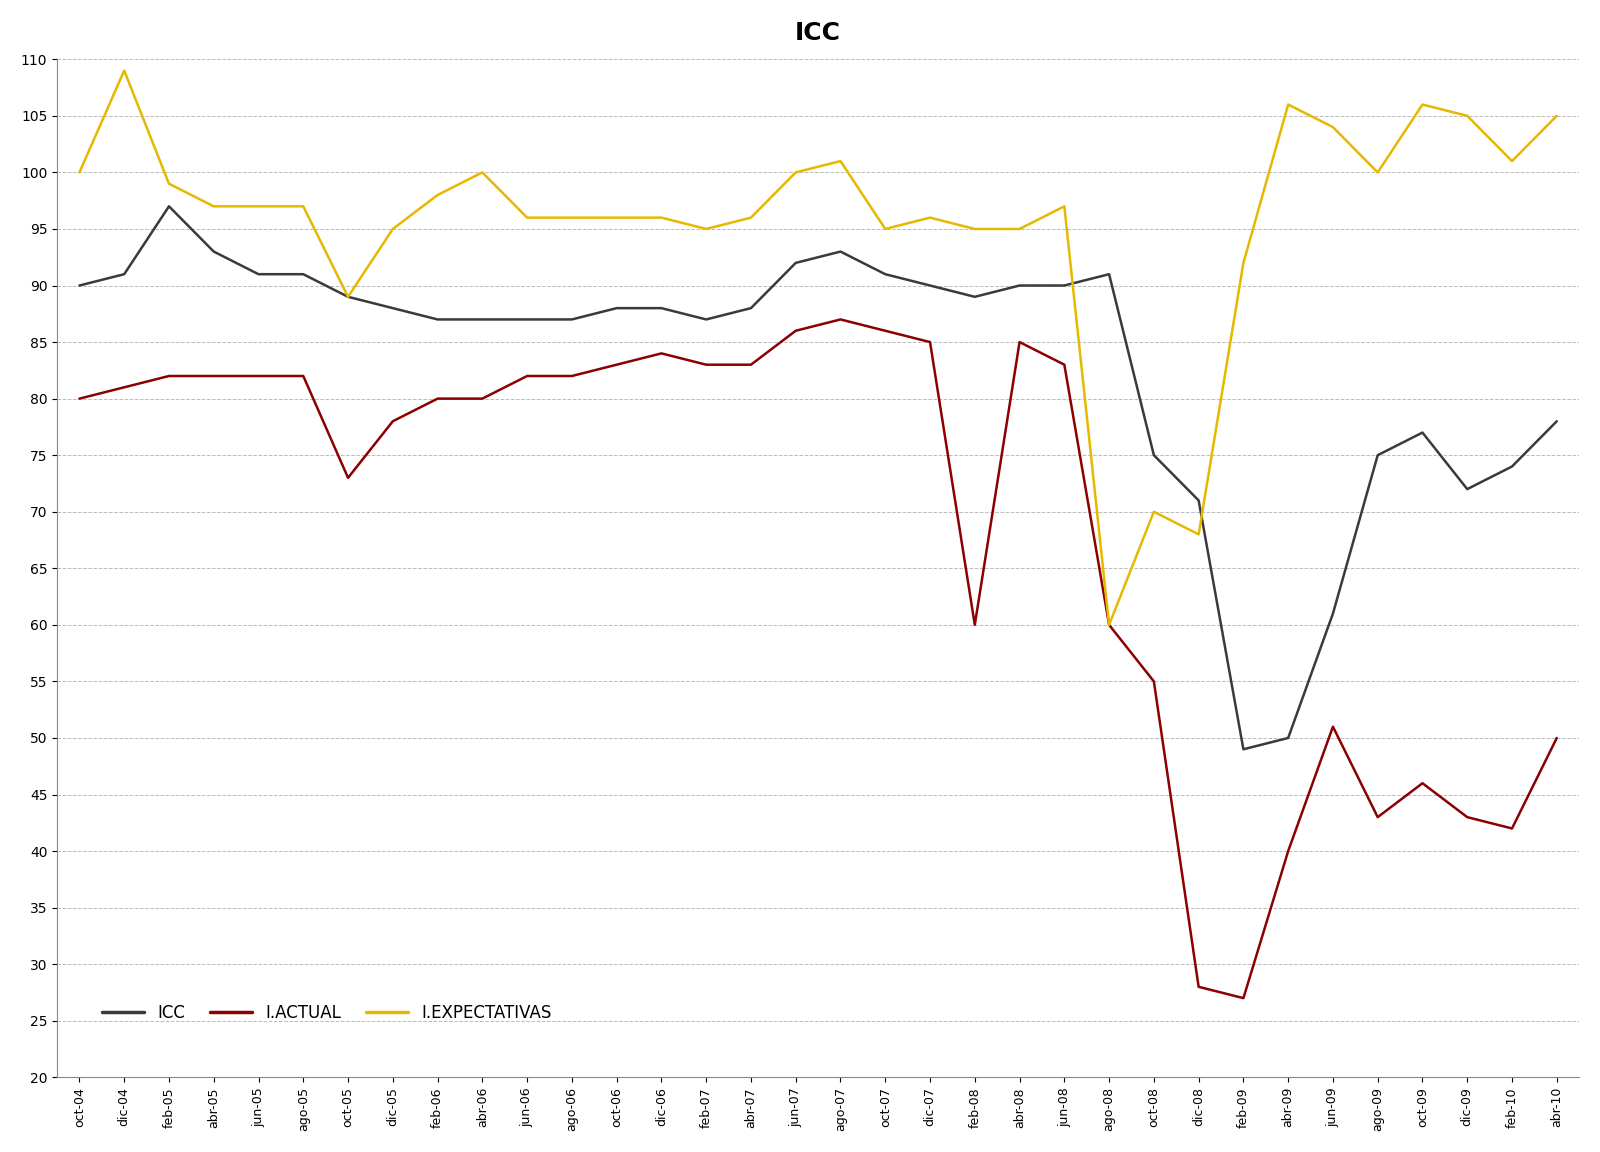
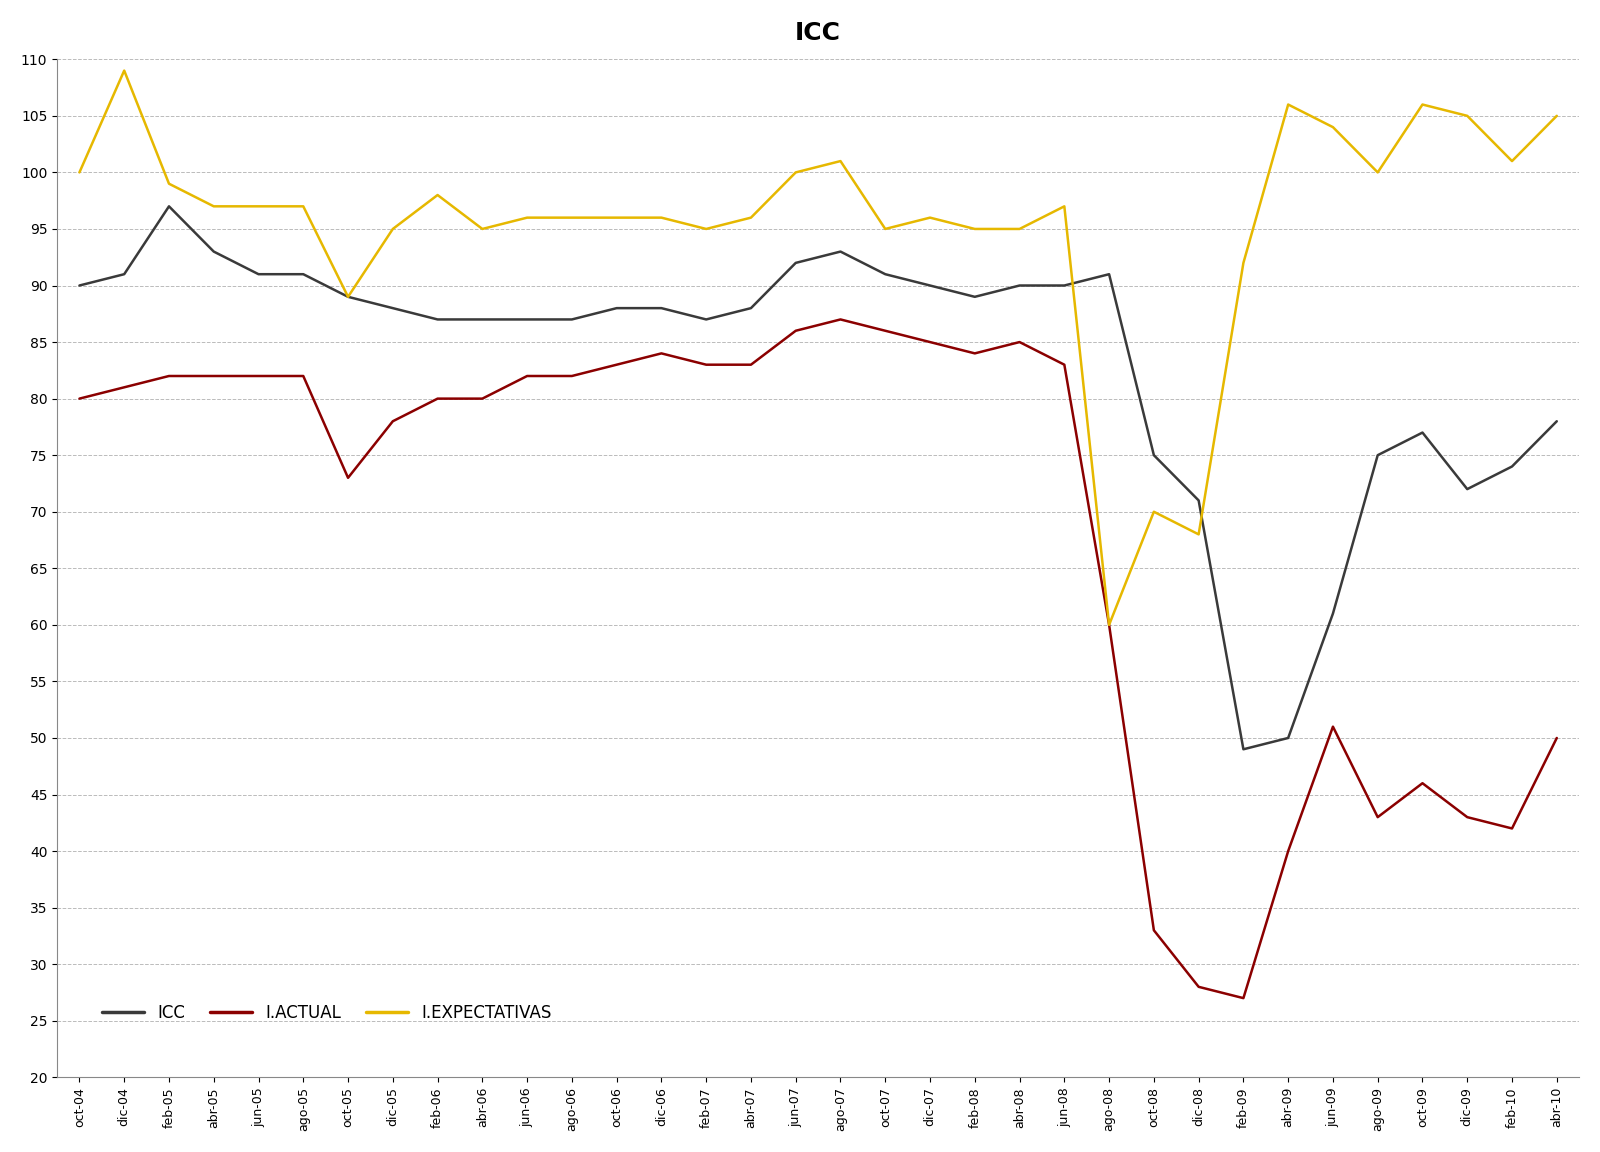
I.EXPECTATIVAS/abr-06: 100 -> 95
I.ACTUAL/feb-08: 60 -> 84
I.ACTUAL/oct-08: 55 -> 33
